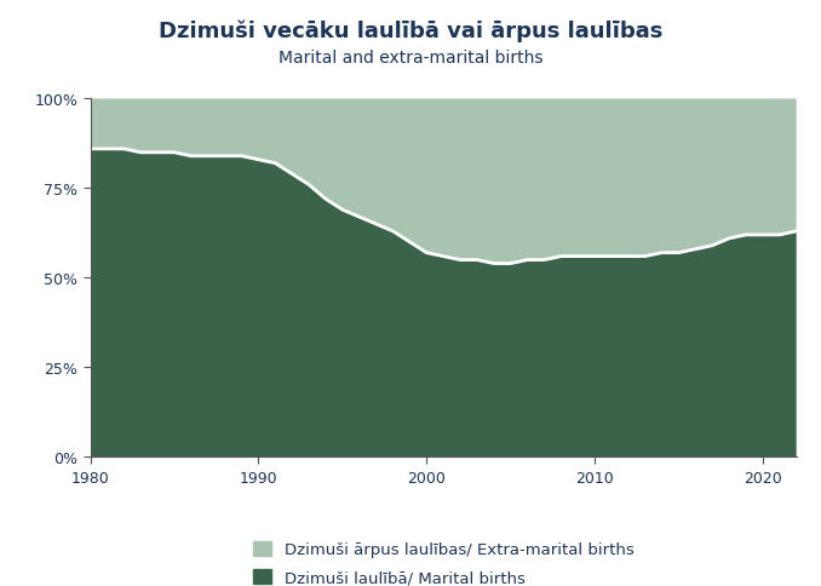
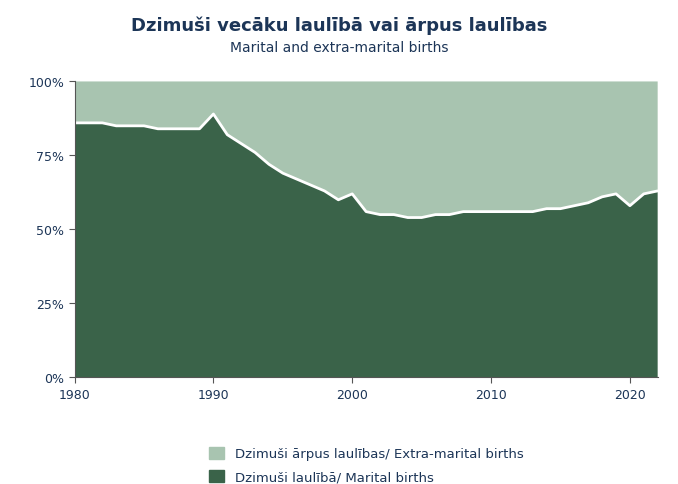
1990: 83% -> 89%
2000: 57% -> 62%
2020: 62% -> 58%
